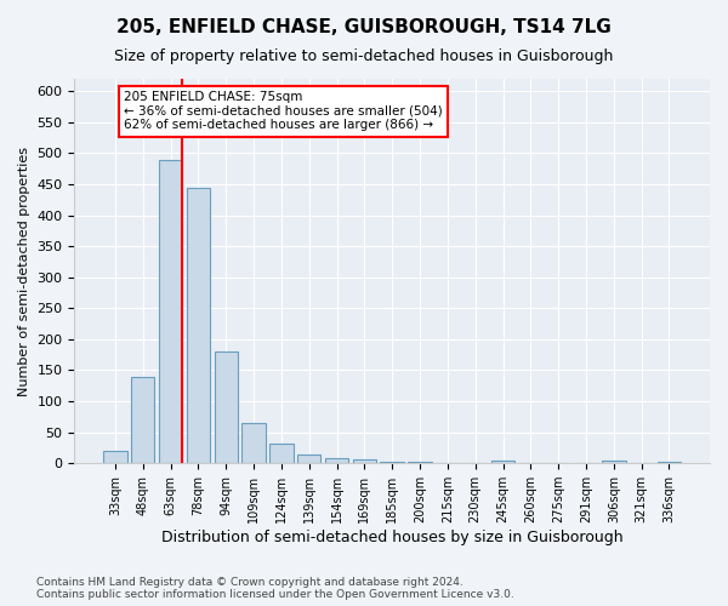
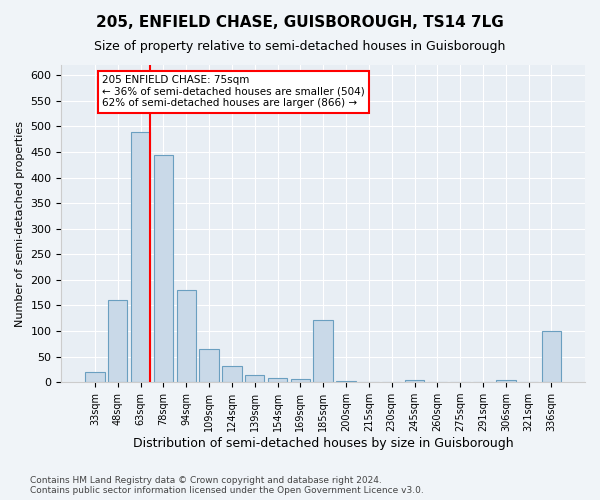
48sqm: 140 -> 160
185sqm: 3 -> 122
336sqm: 3 -> 100
